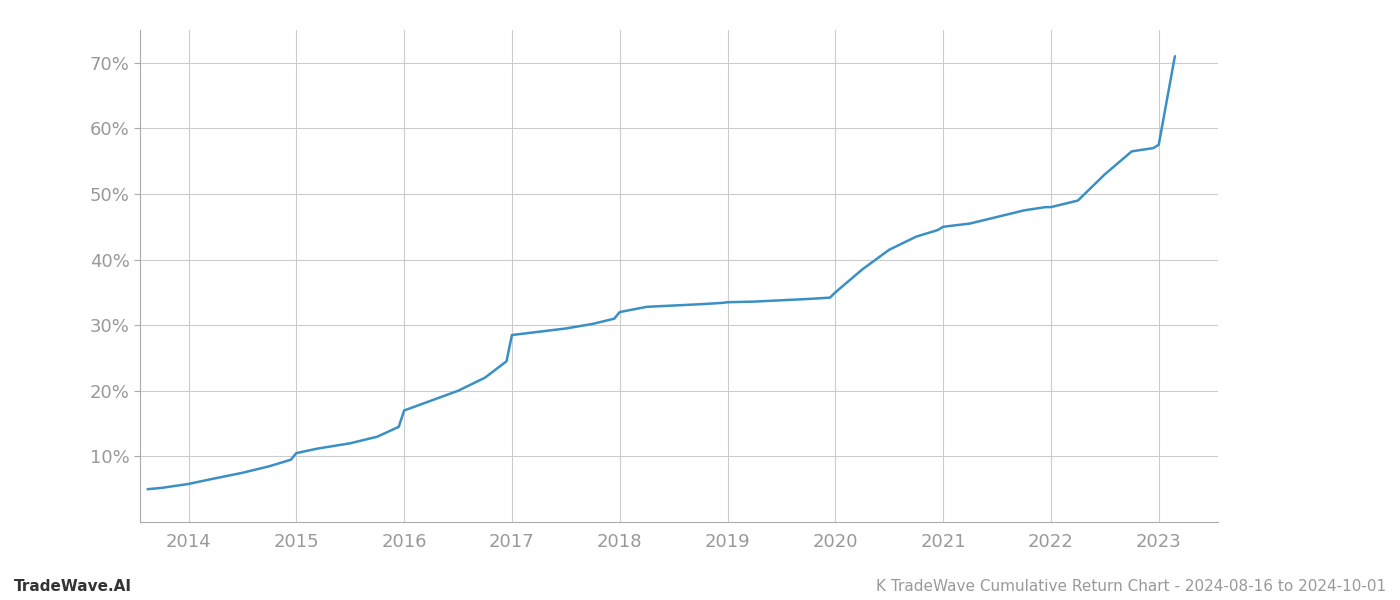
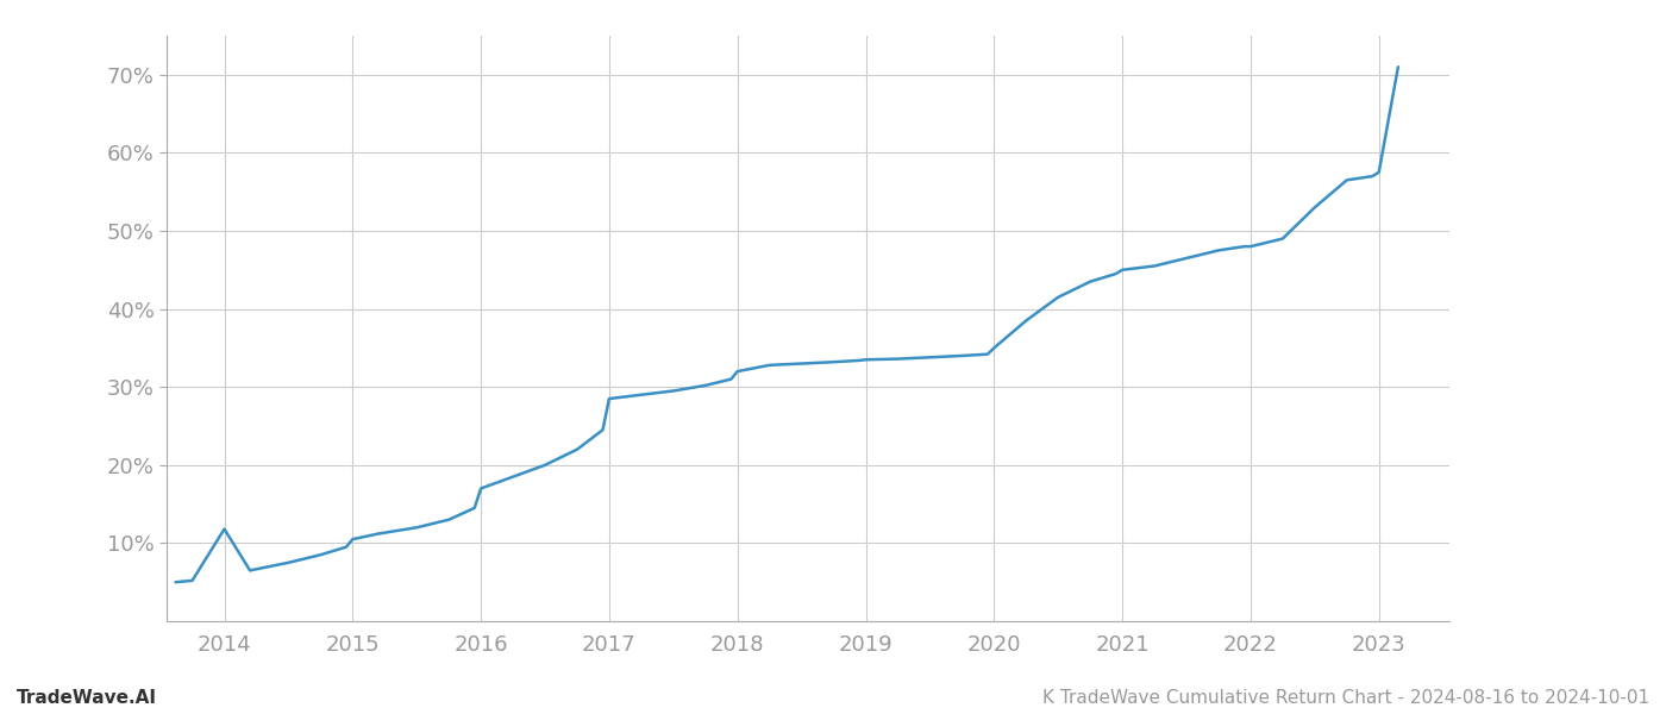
2014: 5.8% -> 11.8%
